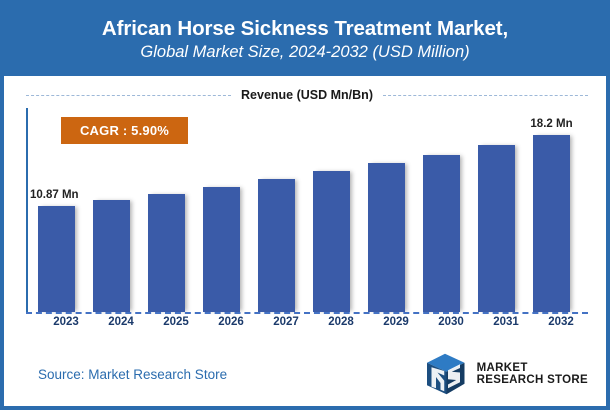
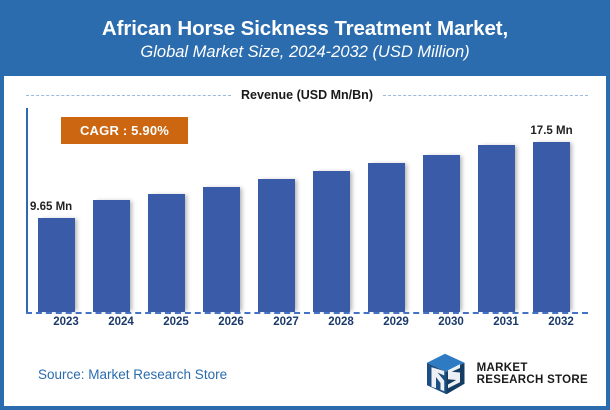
2023: 10.87 -> 9.65
2032: 18.2 -> 17.5
